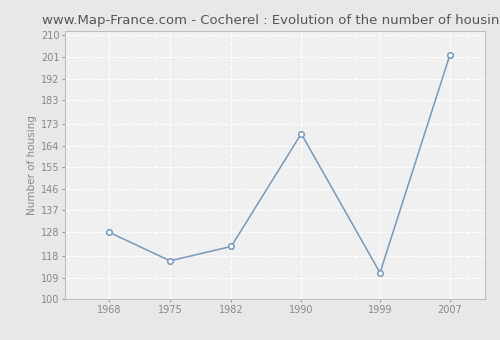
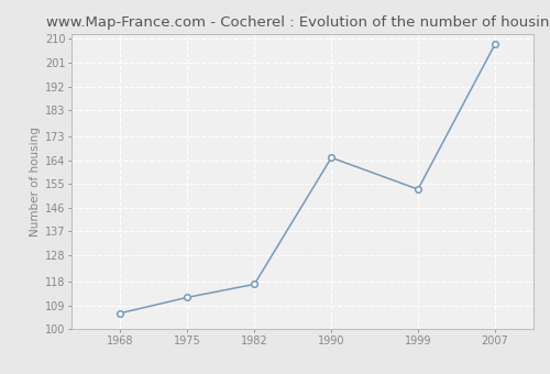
1968: 128 -> 106
1975: 116 -> 112
1982: 122 -> 117
1990: 169 -> 165
1999: 111 -> 153
2007: 202 -> 208
